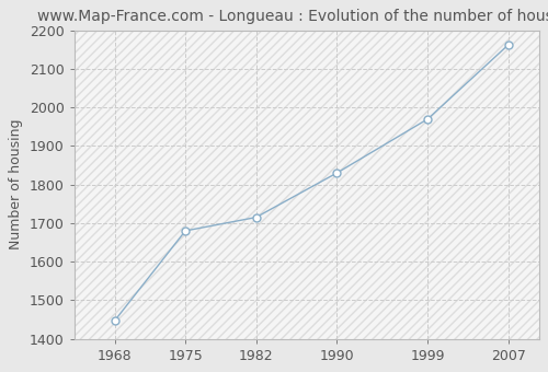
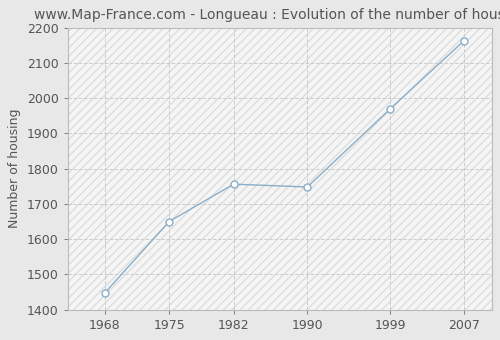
1975: 1680 -> 1650
1982: 1715 -> 1756
1990: 1830 -> 1748
